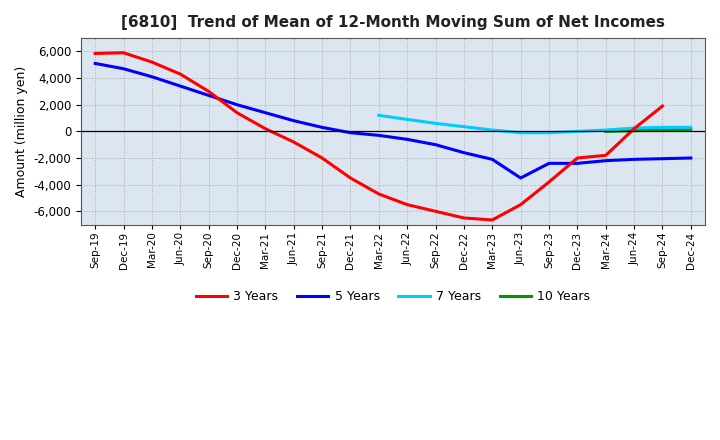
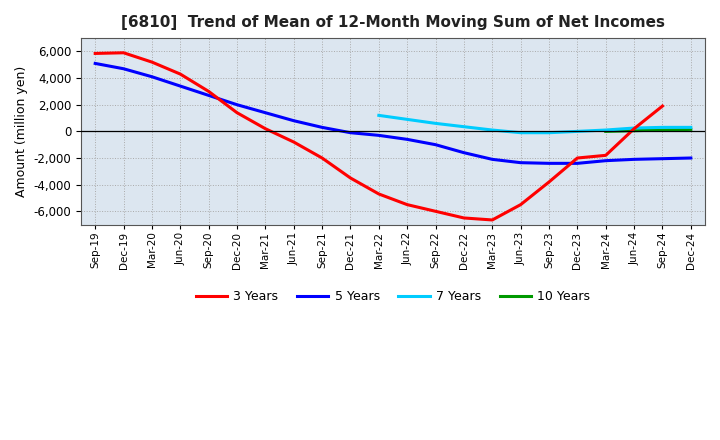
5 Years/Jun-23: -3,500 -> -2,400
